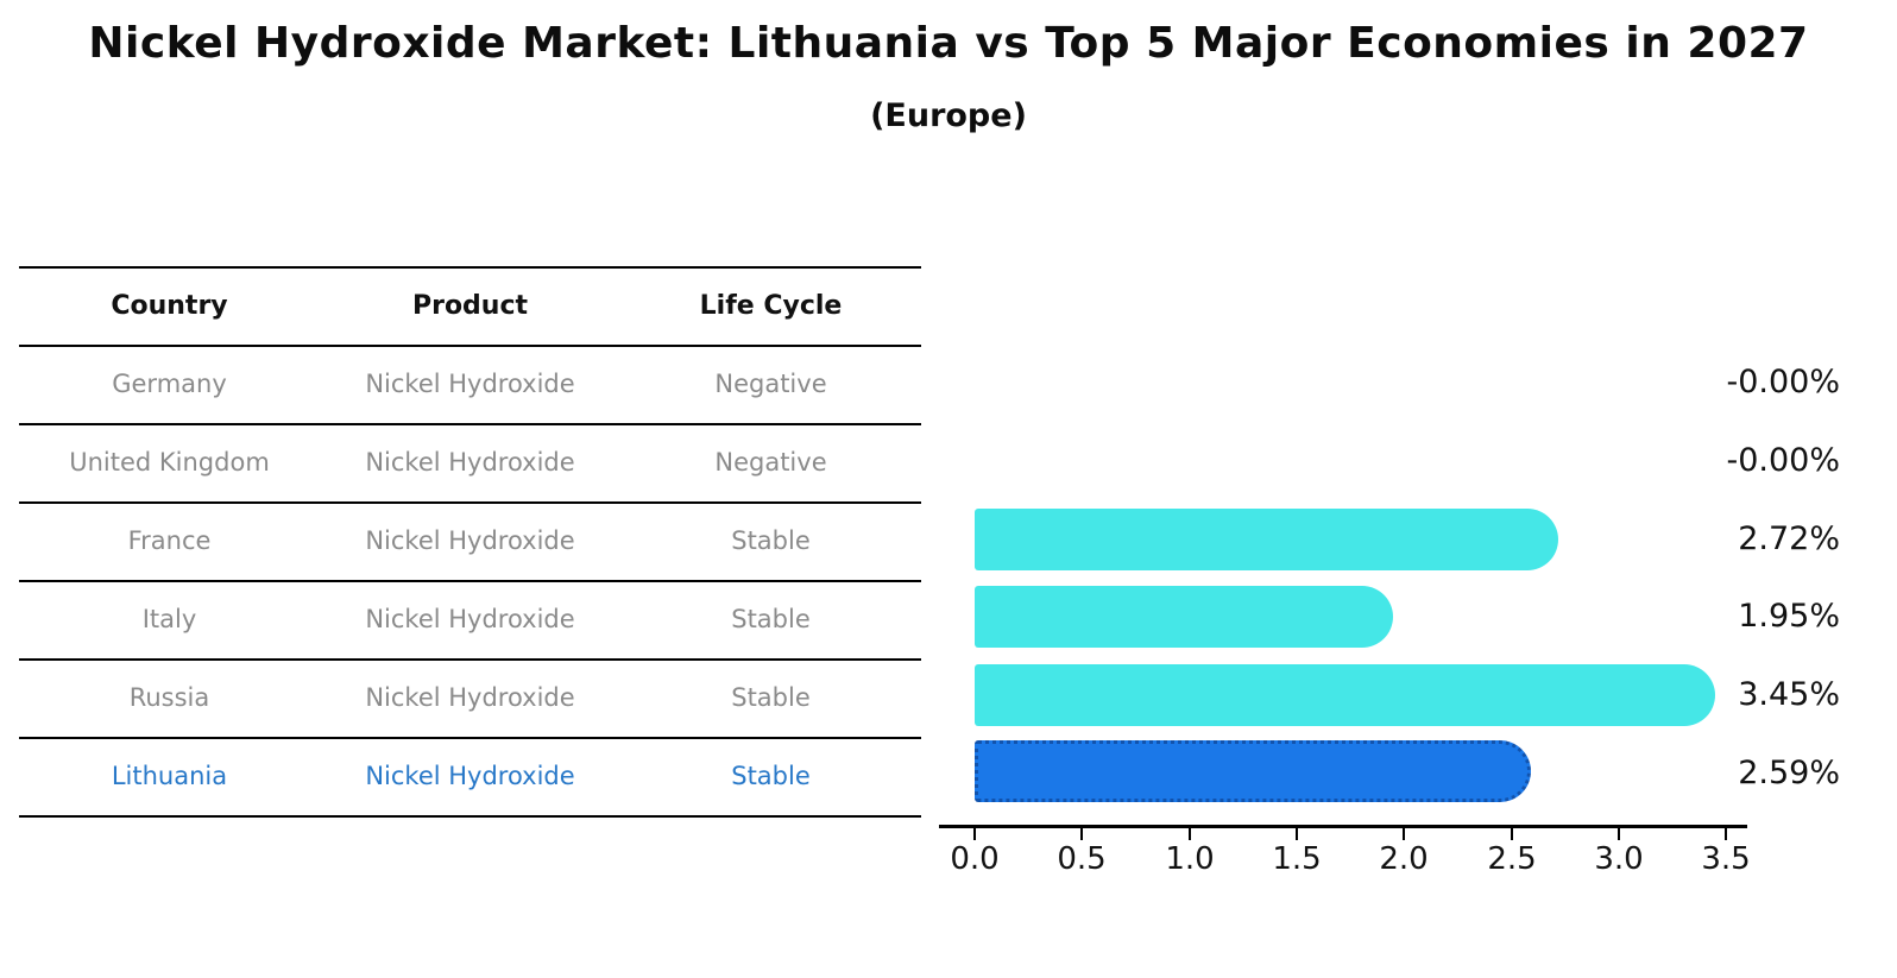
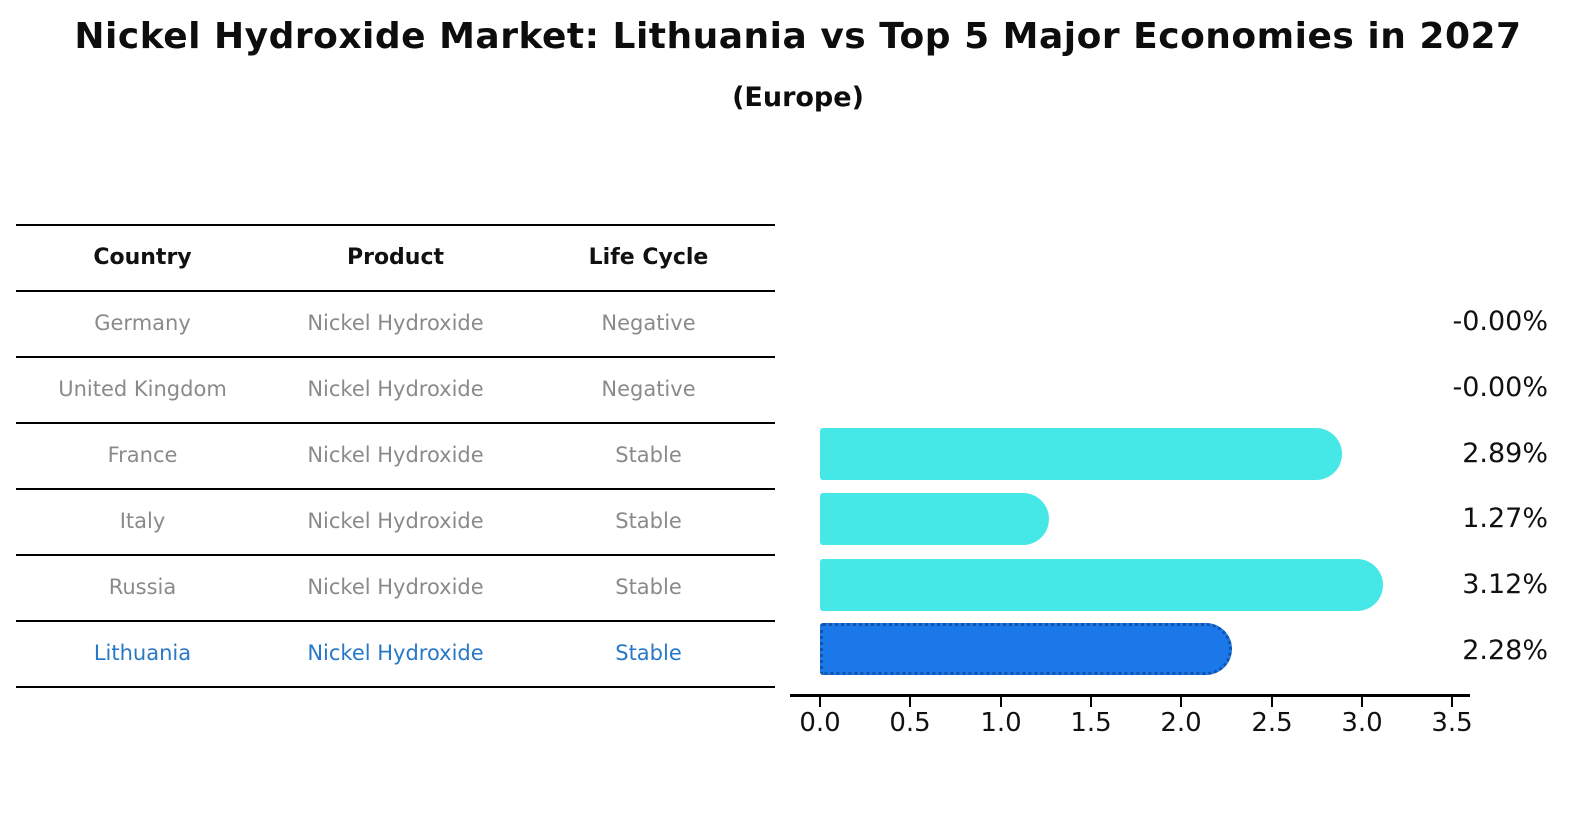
France: 2.72% -> 2.89%
Italy: 1.95% -> 1.27%
Russia: 3.45% -> 3.12%
Lithuania: 2.59% -> 2.28%
